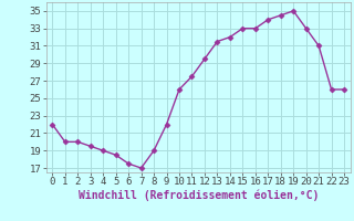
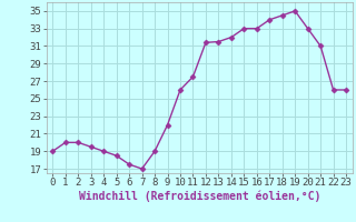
0: 22.0 -> 19.0
12: 29.5 -> 31.4
